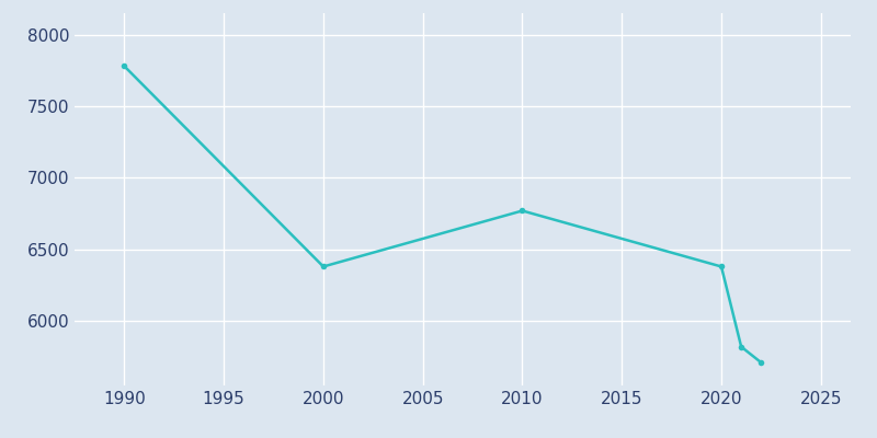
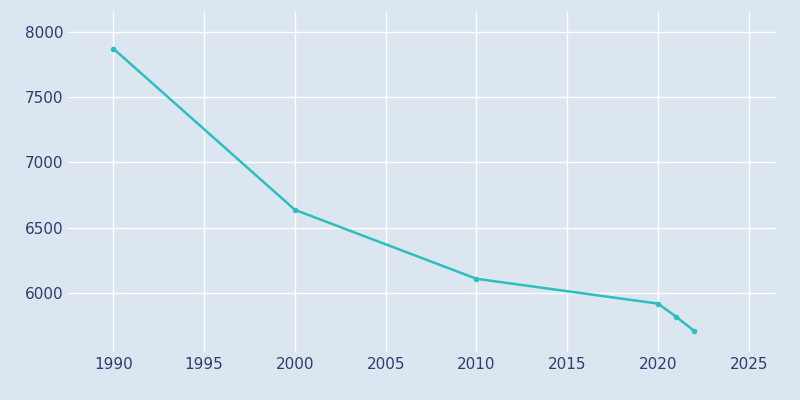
1990: 7780 -> 7870
2000: 6380 -> 6640
2010: 6770 -> 6110
2020: 6380 -> 5920
